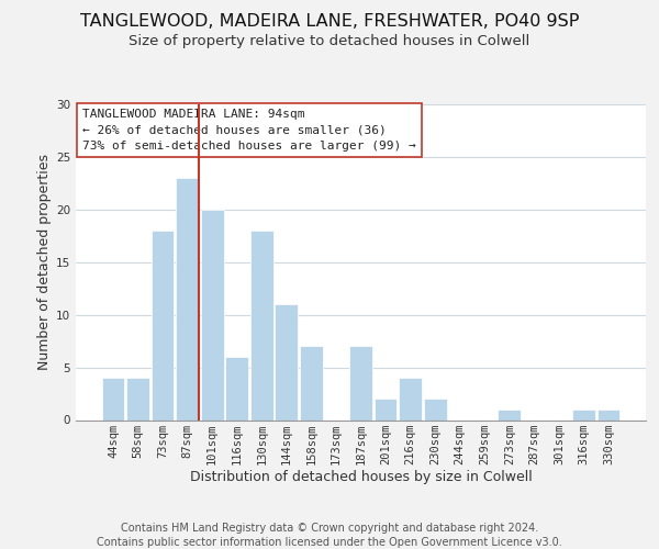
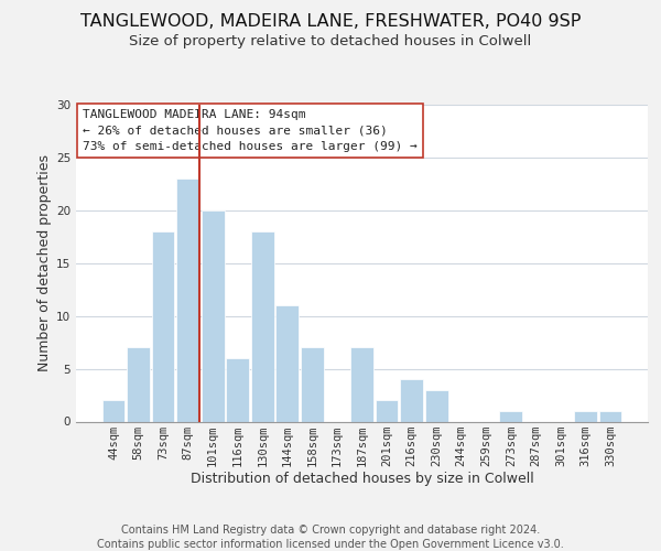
44sqm: 4 -> 2
58sqm: 4 -> 7
230sqm: 2 -> 3
